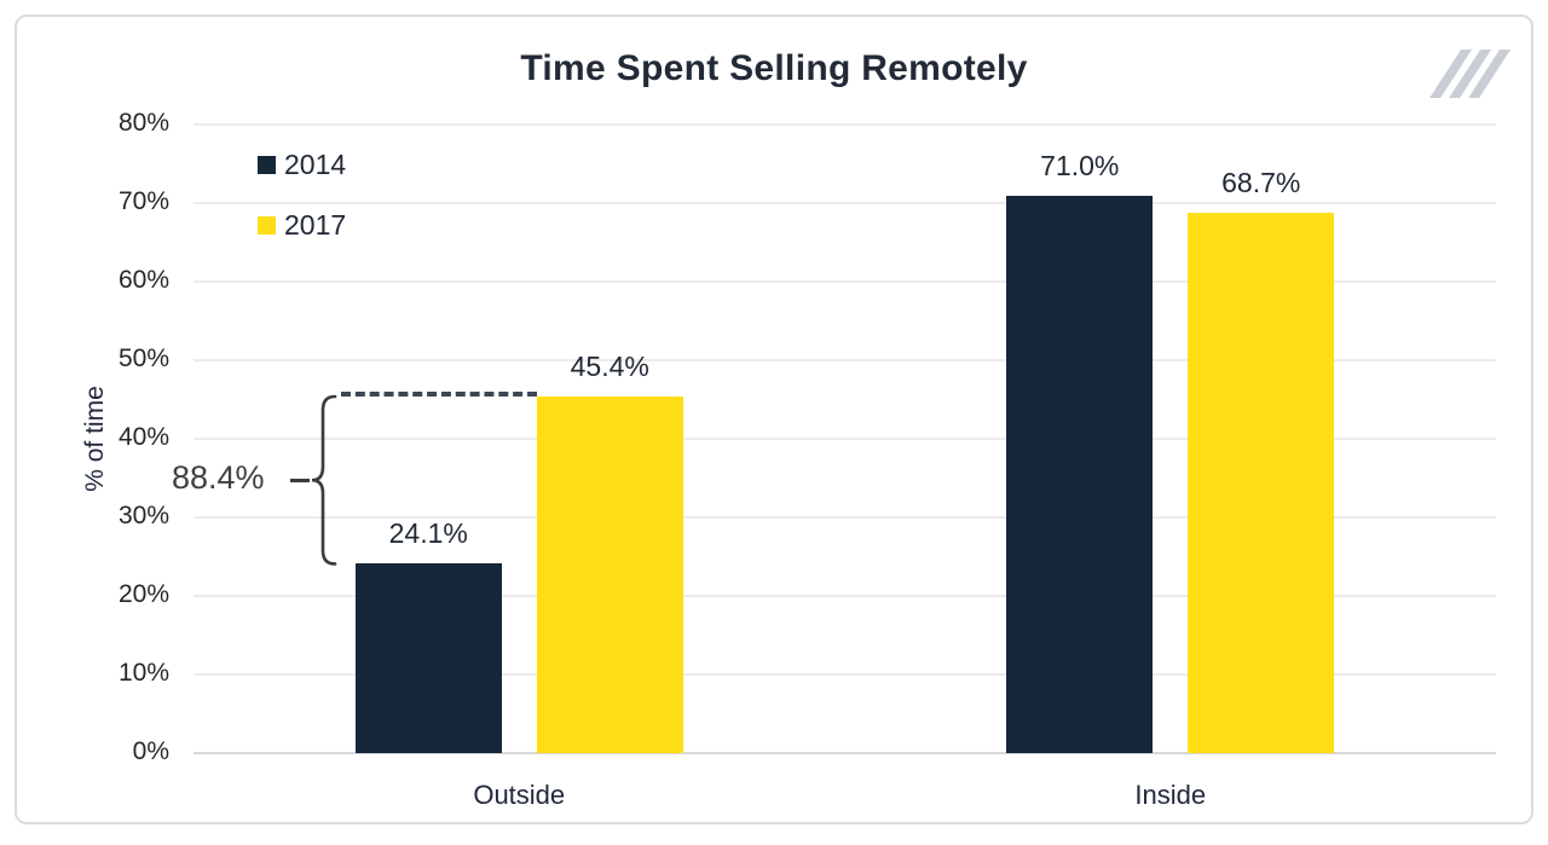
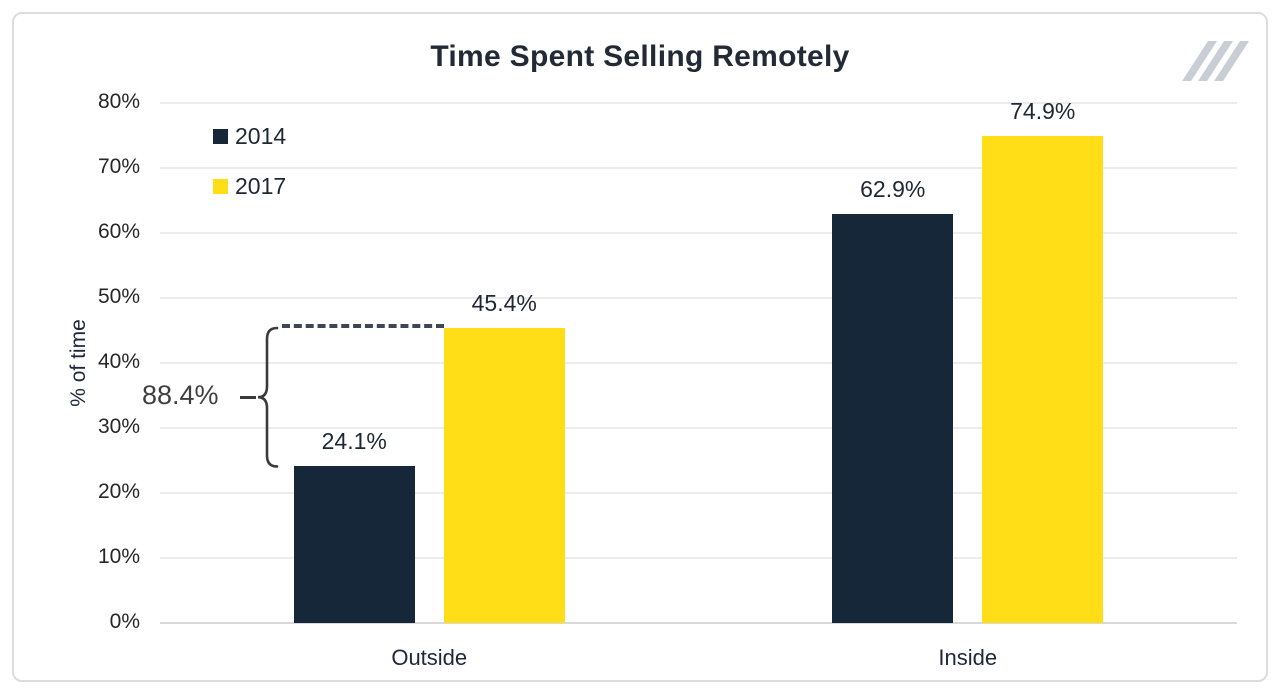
2014/Inside: 71.0% -> 62.9%
2017/Inside: 68.7% -> 74.9%
